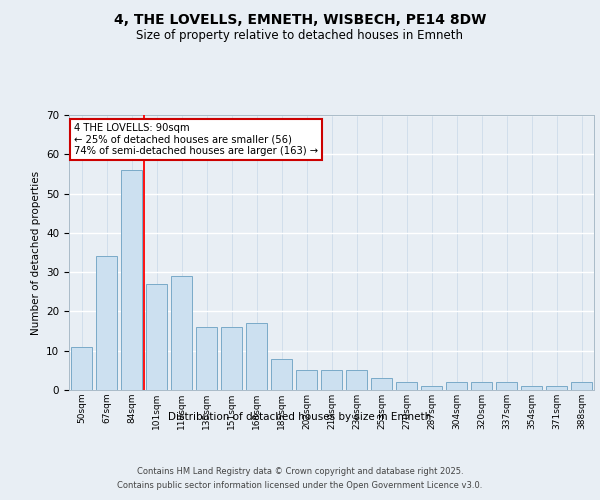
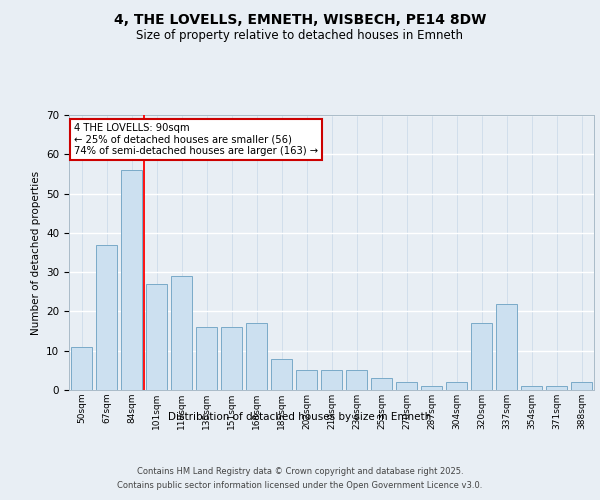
67sqm: 34 -> 37
320sqm: 2 -> 17
337sqm: 2 -> 22
